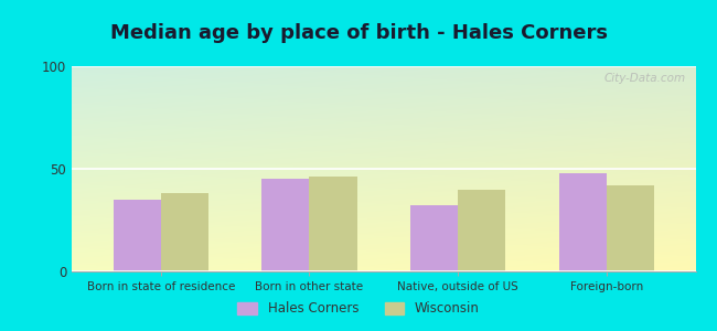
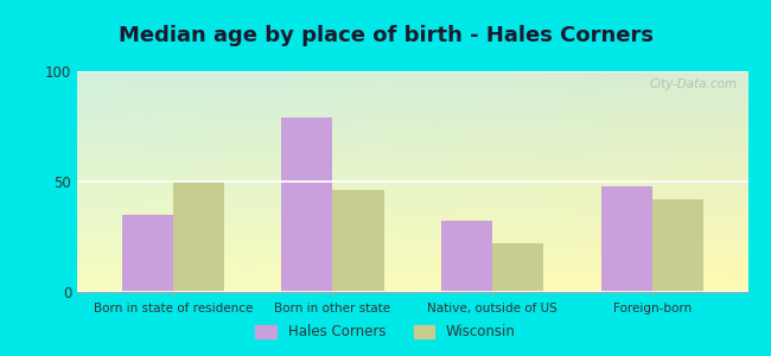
Wisconsin/Born in state of residence: 38 -> 50
Hales Corners/Born in other state: 45 -> 79
Wisconsin/Native, outside of US: 40 -> 22
